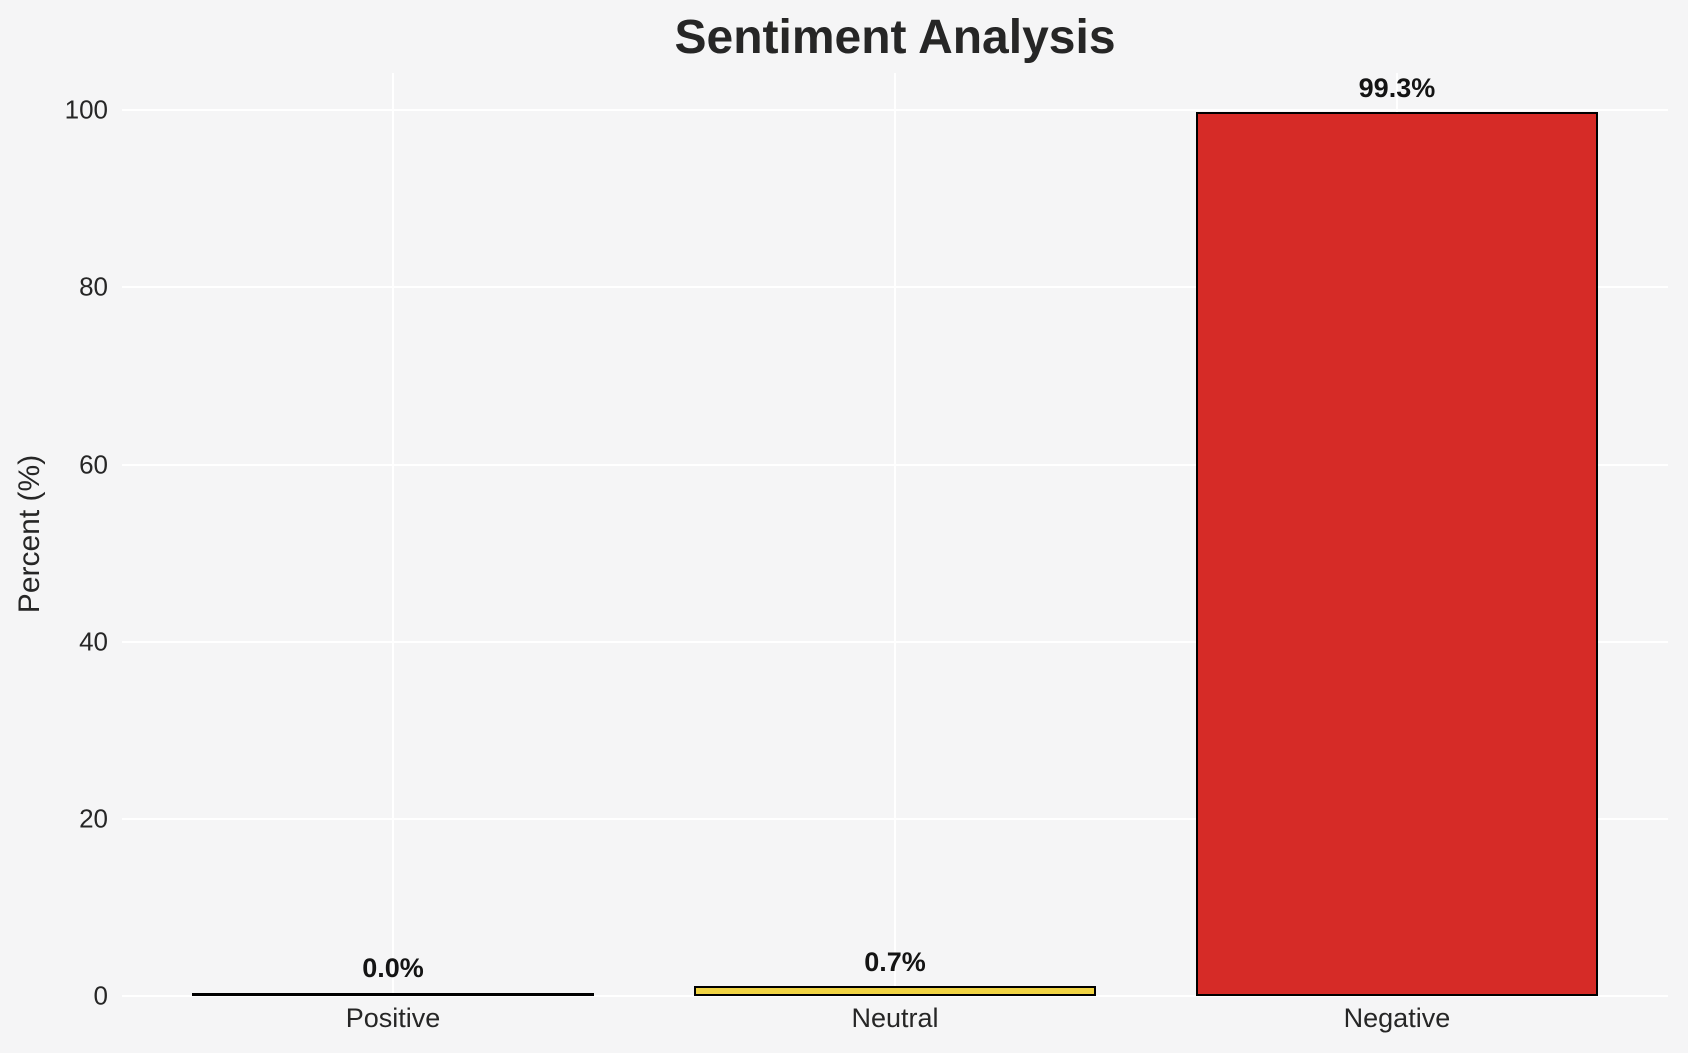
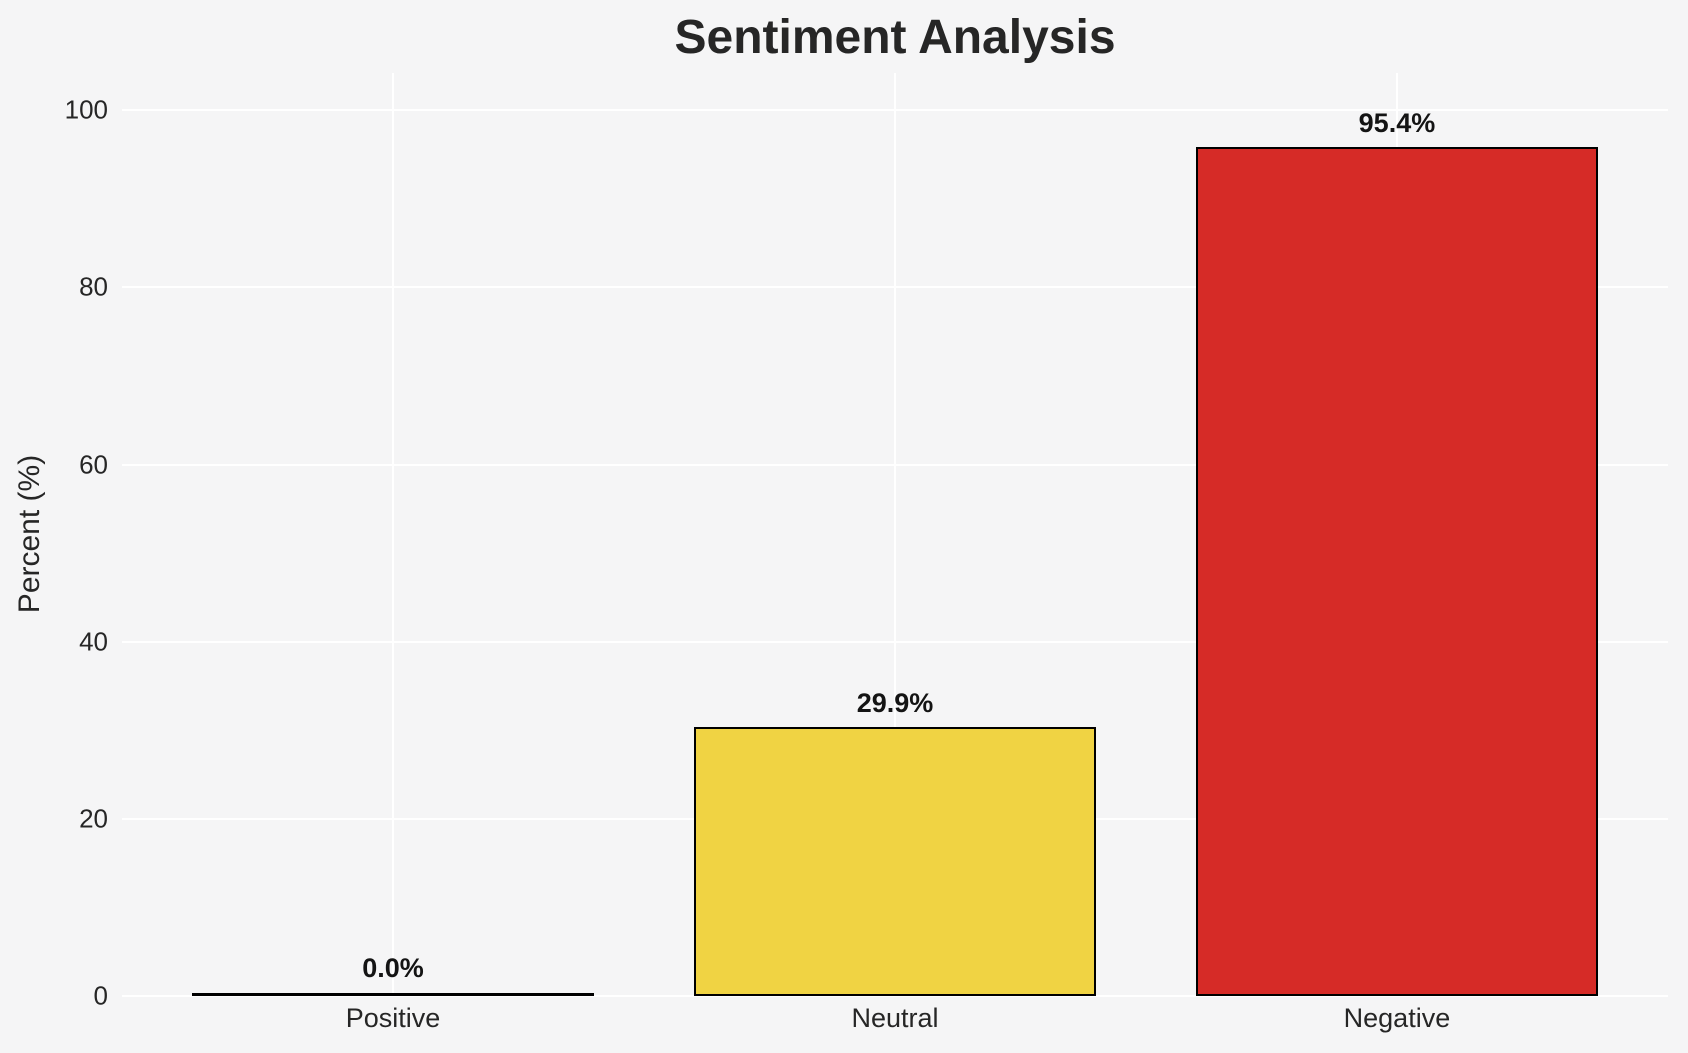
Neutral: 0.7% -> 29.9%
Negative: 99.3% -> 95.4%
